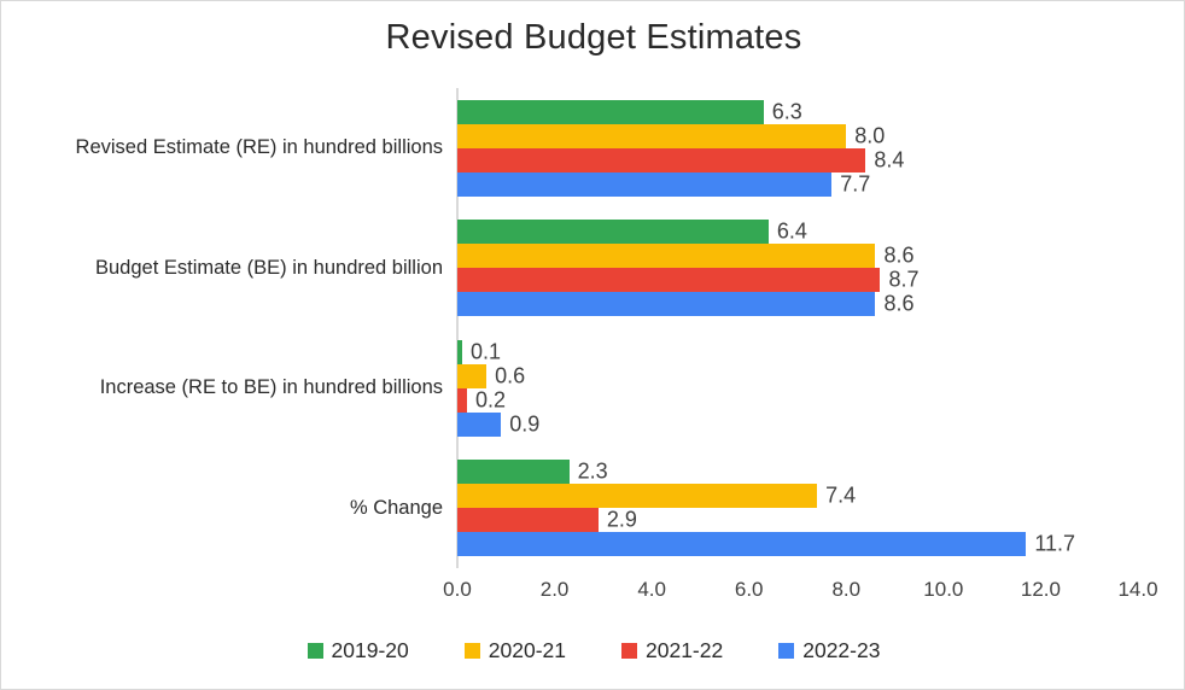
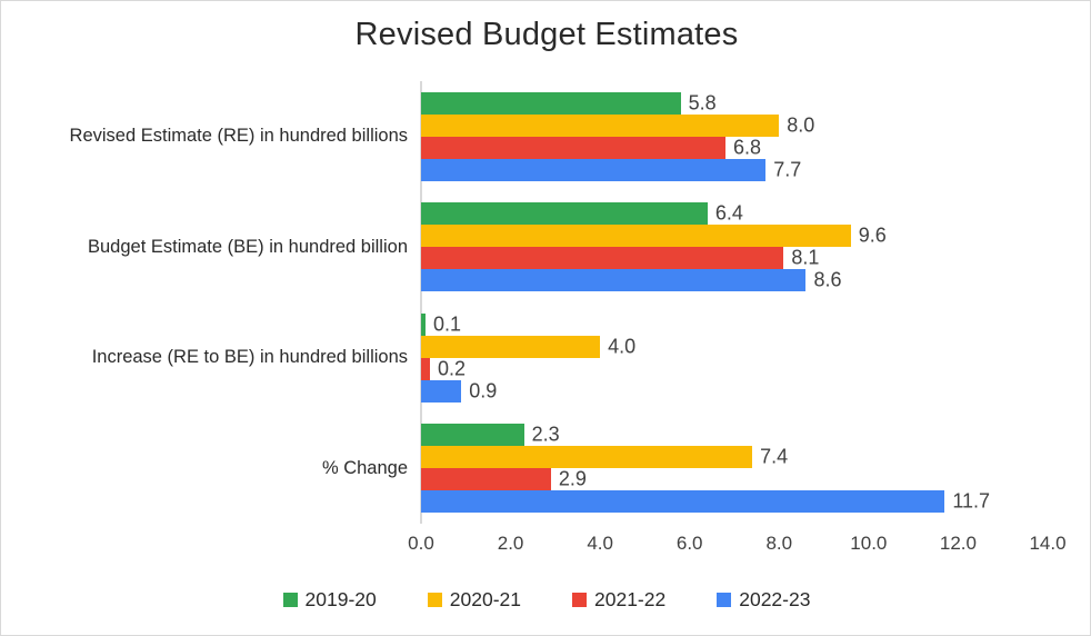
2019-20/Revised Estimate (RE) in hundred billions: 6.3 -> 5.8
2021-22/Revised Estimate (RE) in hundred billions: 8.4 -> 6.8
2020-21/Budget Estimate (BE) in hundred billion: 8.6 -> 9.6
2021-22/Budget Estimate (BE) in hundred billion: 8.7 -> 8.1
2020-21/Increase (RE to BE) in hundred billions: 0.6 -> 4.0
